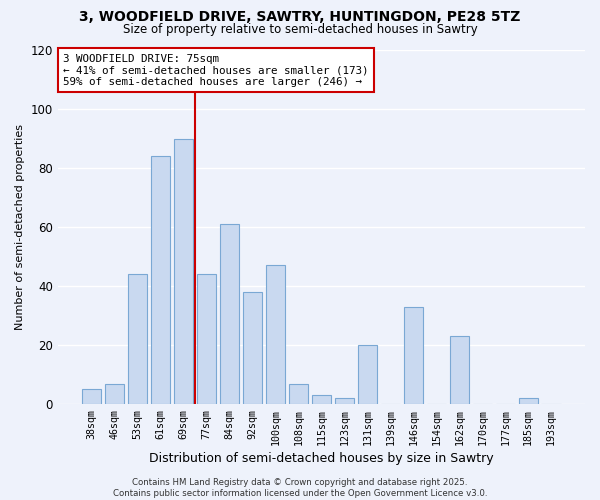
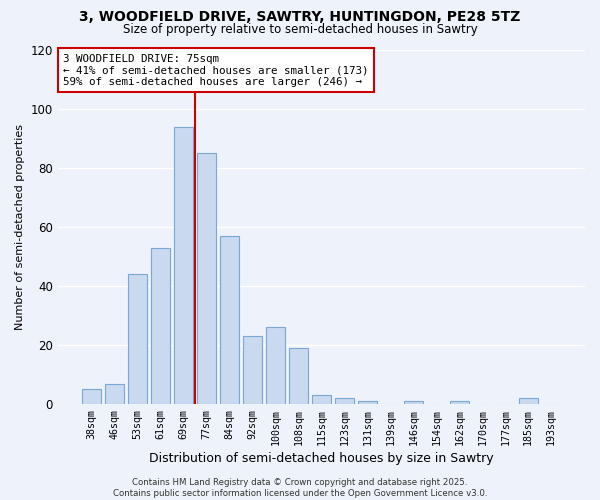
61sqm: 84 -> 53
69sqm: 90 -> 94
77sqm: 44 -> 85
84sqm: 61 -> 57
92sqm: 38 -> 23
100sqm: 47 -> 26
108sqm: 7 -> 19
131sqm: 20 -> 1
146sqm: 33 -> 1
162sqm: 23 -> 1
